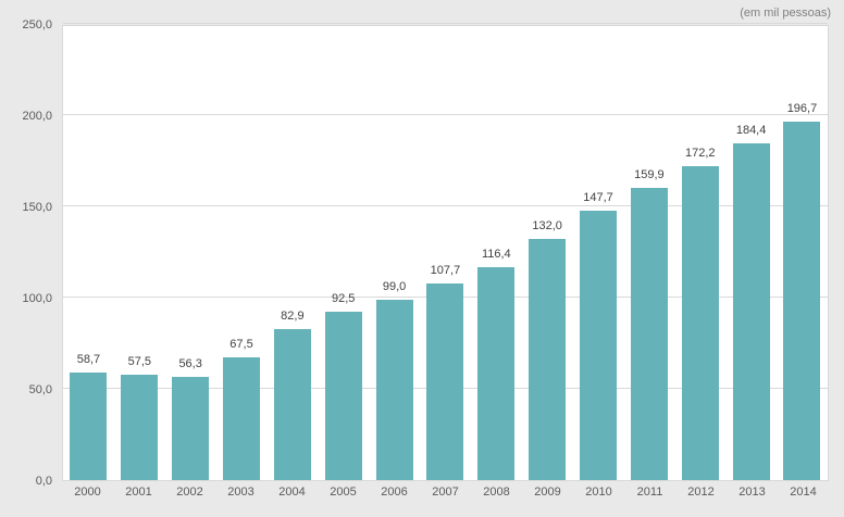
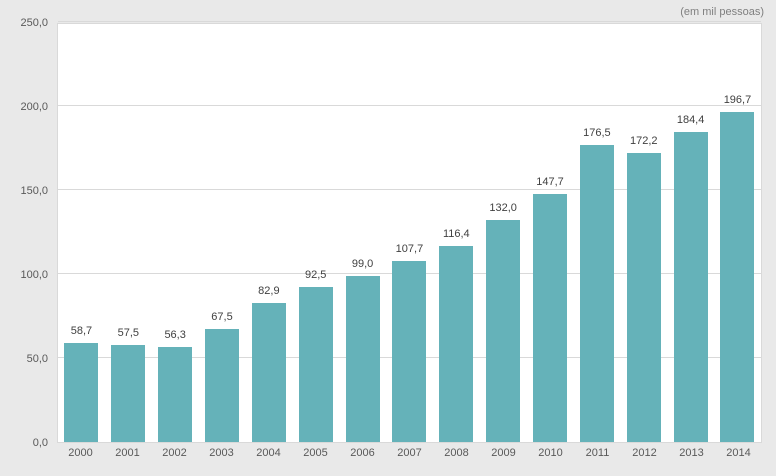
2011: 159,9 -> 176,5
